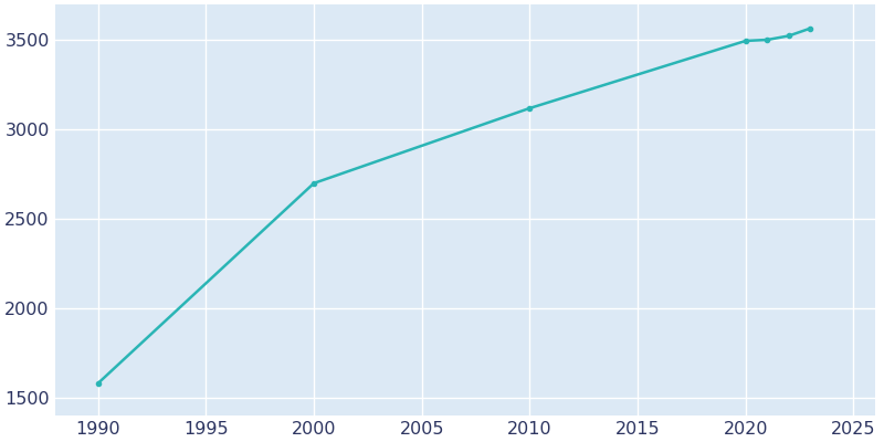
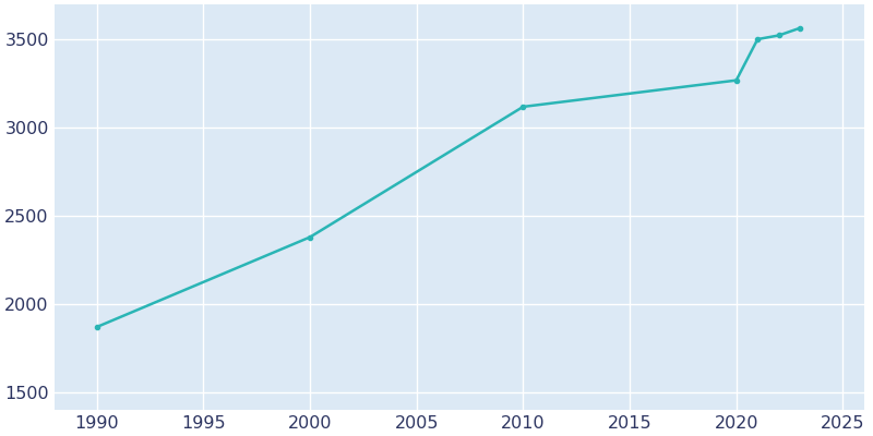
1990: 1580 -> 1870
2000: 2700 -> 2380
2020: 3500 -> 3270
